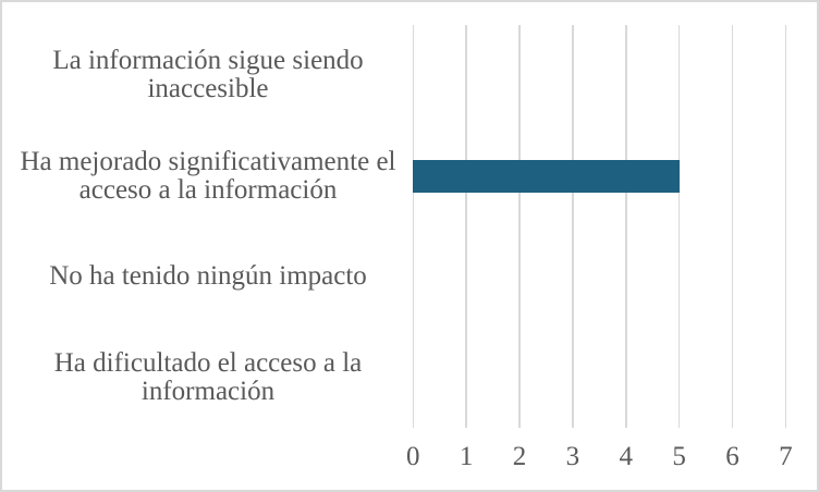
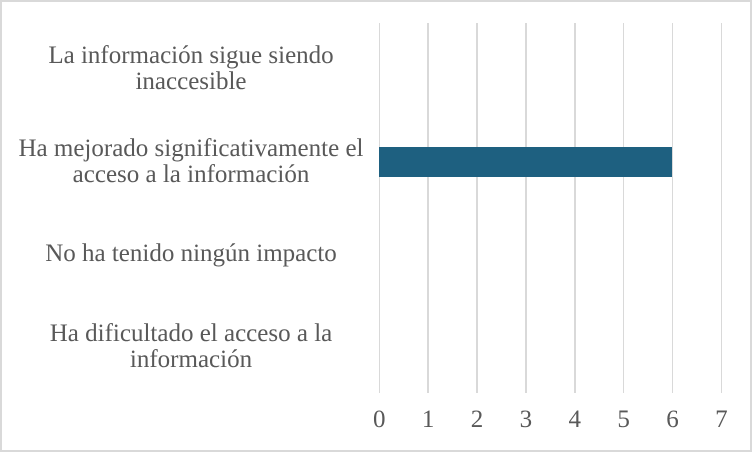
Ha mejorado significativamente el acceso a la información: 5 -> 6
